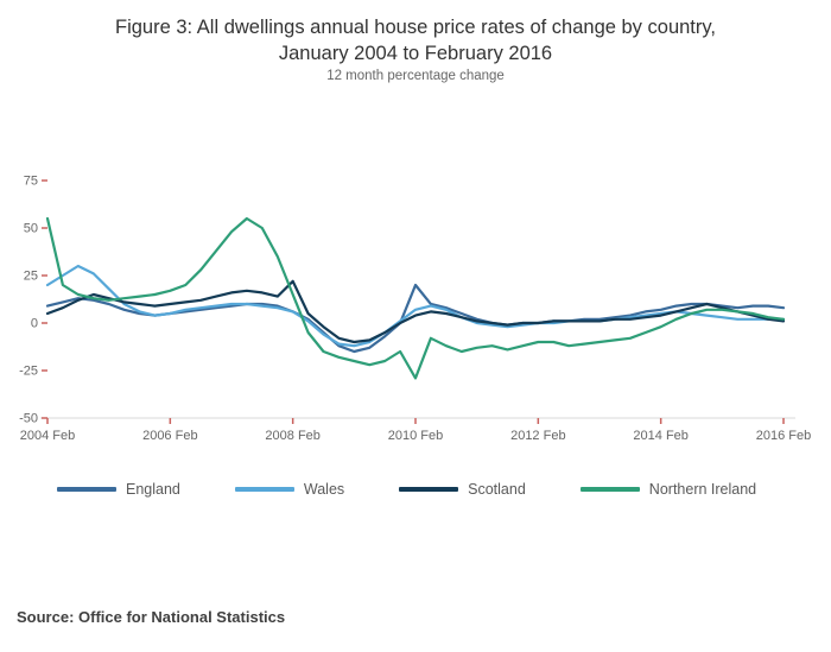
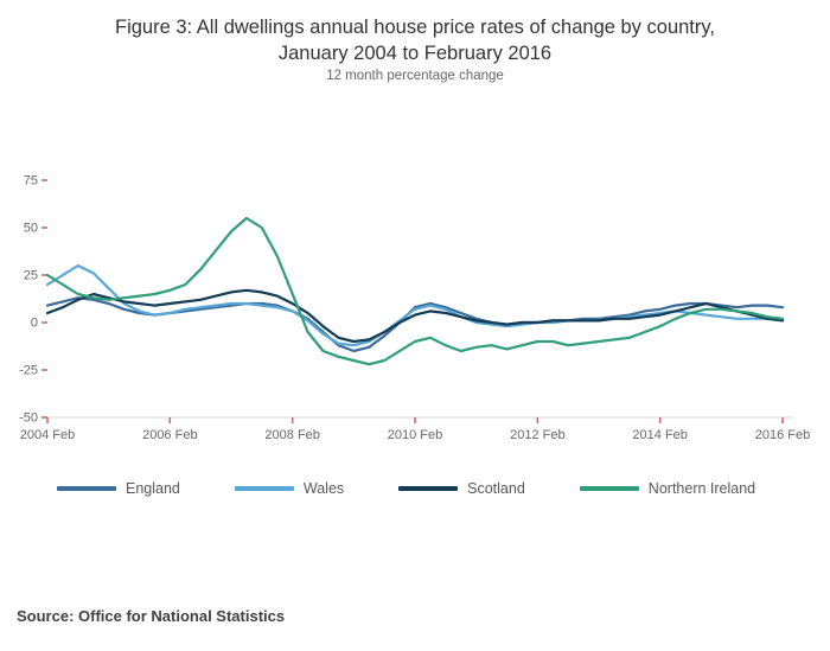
Northern Ireland/2004 Feb: 55 -> 25
Scotland/2008 Feb: 22 -> 10
England/2010 Feb: 20 -> 8
Northern Ireland/2010 Feb: -29 -> -10
